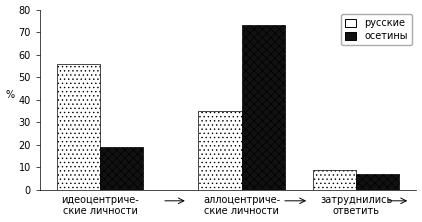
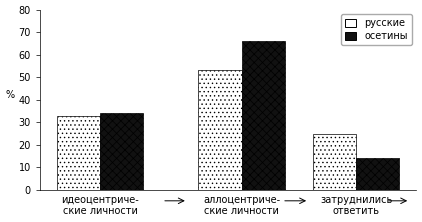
русские/идеоцентриче- ские личности: 56 -> 33
осетины/идеоцентриче- ские личности: 19 -> 34
русские/аллоцентриче- ские личности: 35 -> 53
осетины/аллоцентриче- ские личности: 73 -> 66
русские/затруднились ответить: 9 -> 25
осетины/затруднились ответить: 7 -> 14
